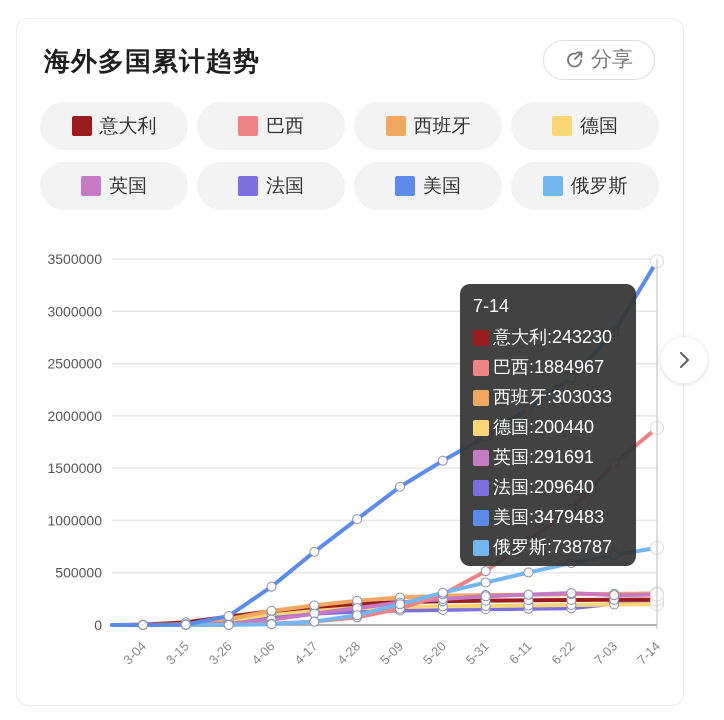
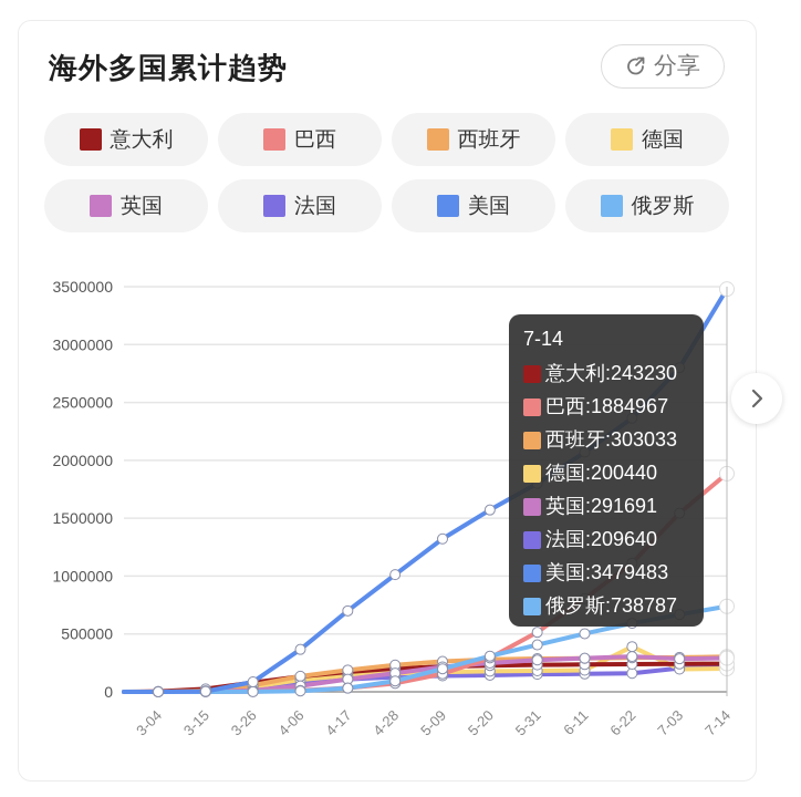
德国/6-22: 190000 -> 390000
